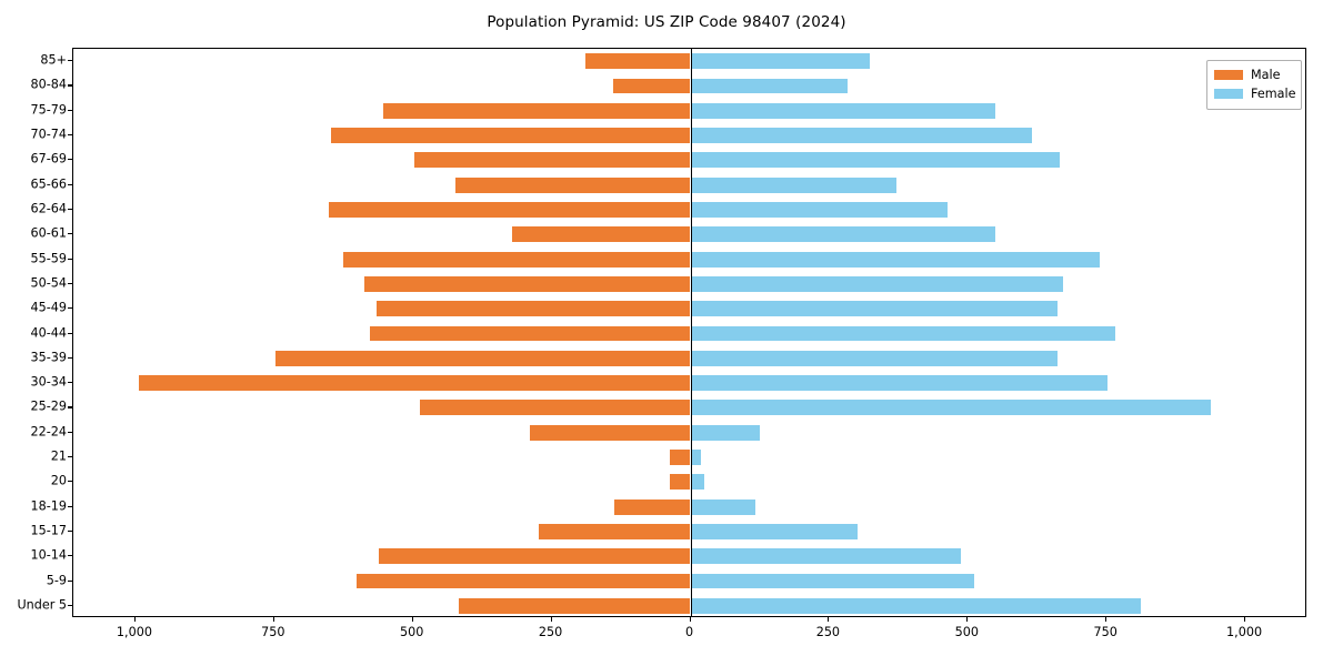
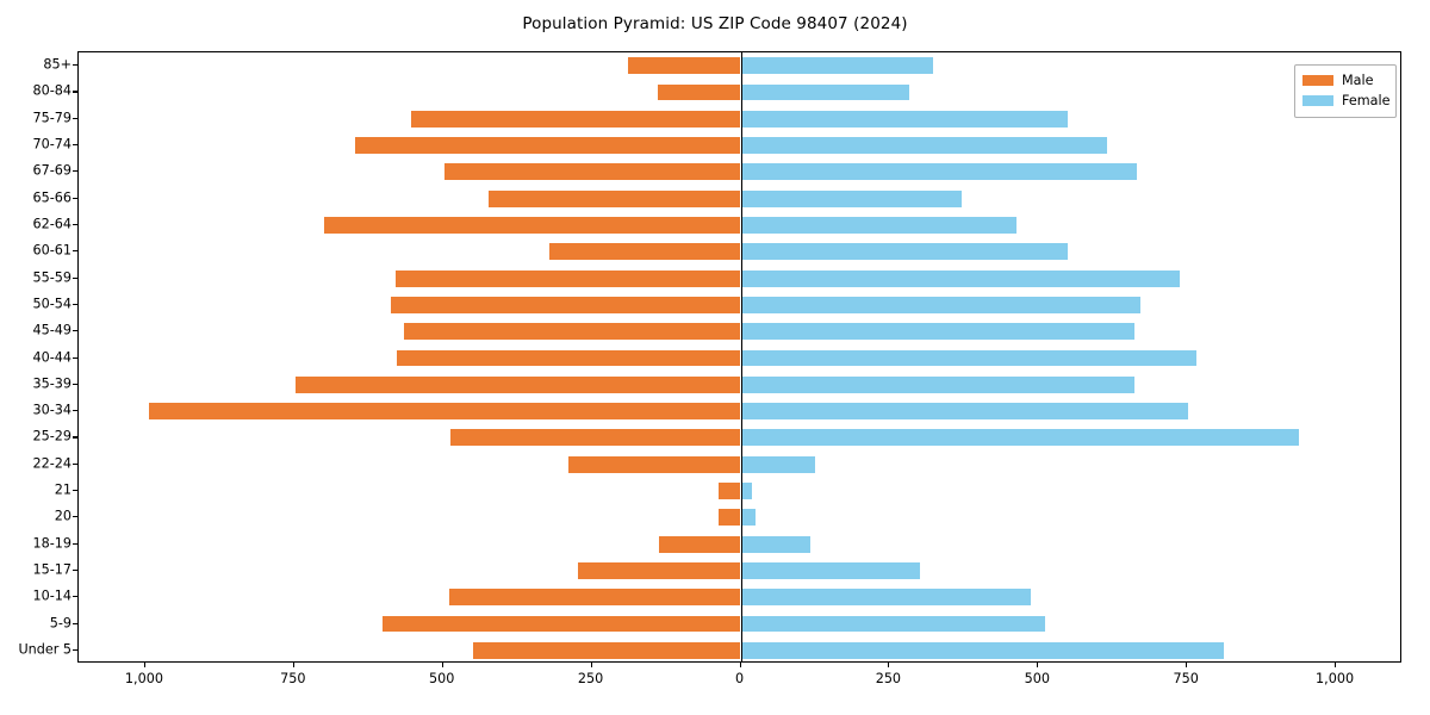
Male/62-64: 650 -> 700
Male/55-59: 630 -> 580
Male/10-14: 560 -> 490
Male/Under 5: 420 -> 450
